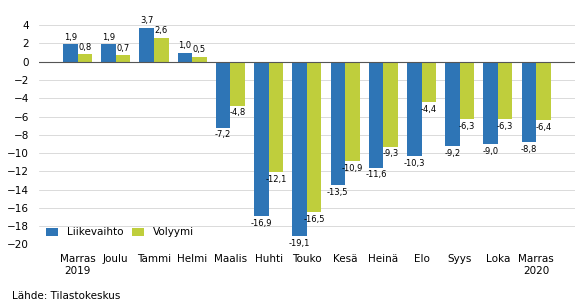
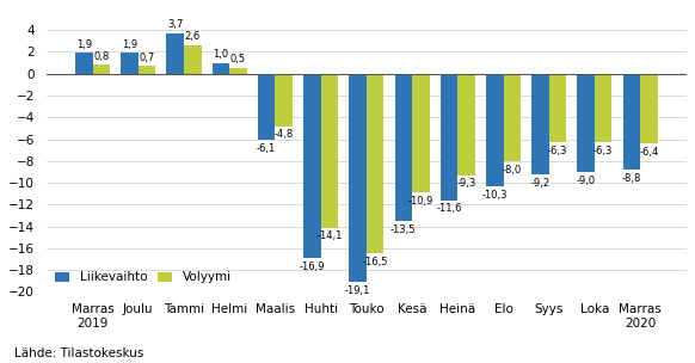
Liikevaihto/Maalis: -7,2 -> -6,1
Volyymi/Huhti: -12,1 -> -14,1
Volyymi/Elo: -4,4 -> -8,0
